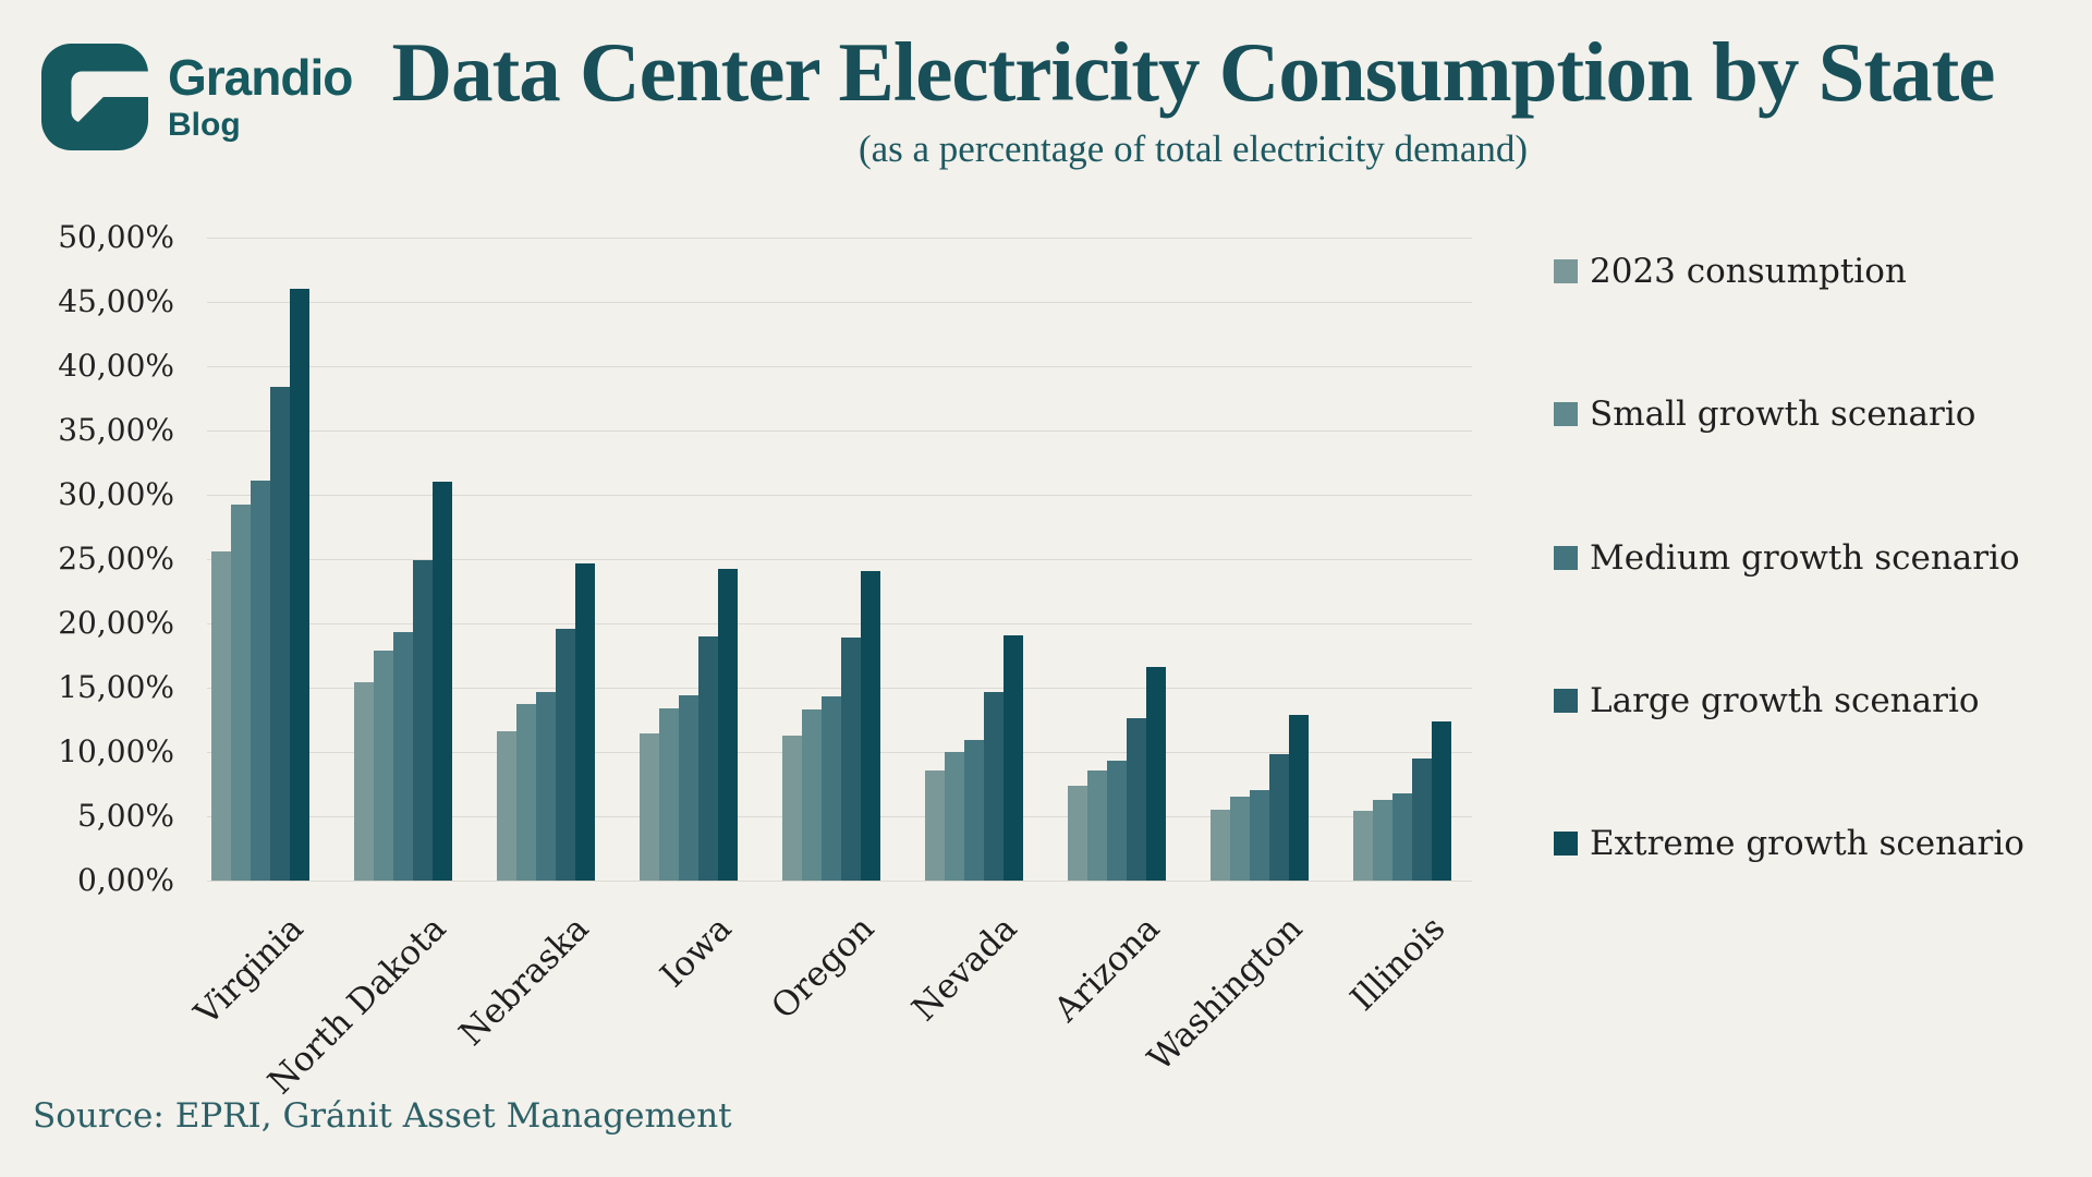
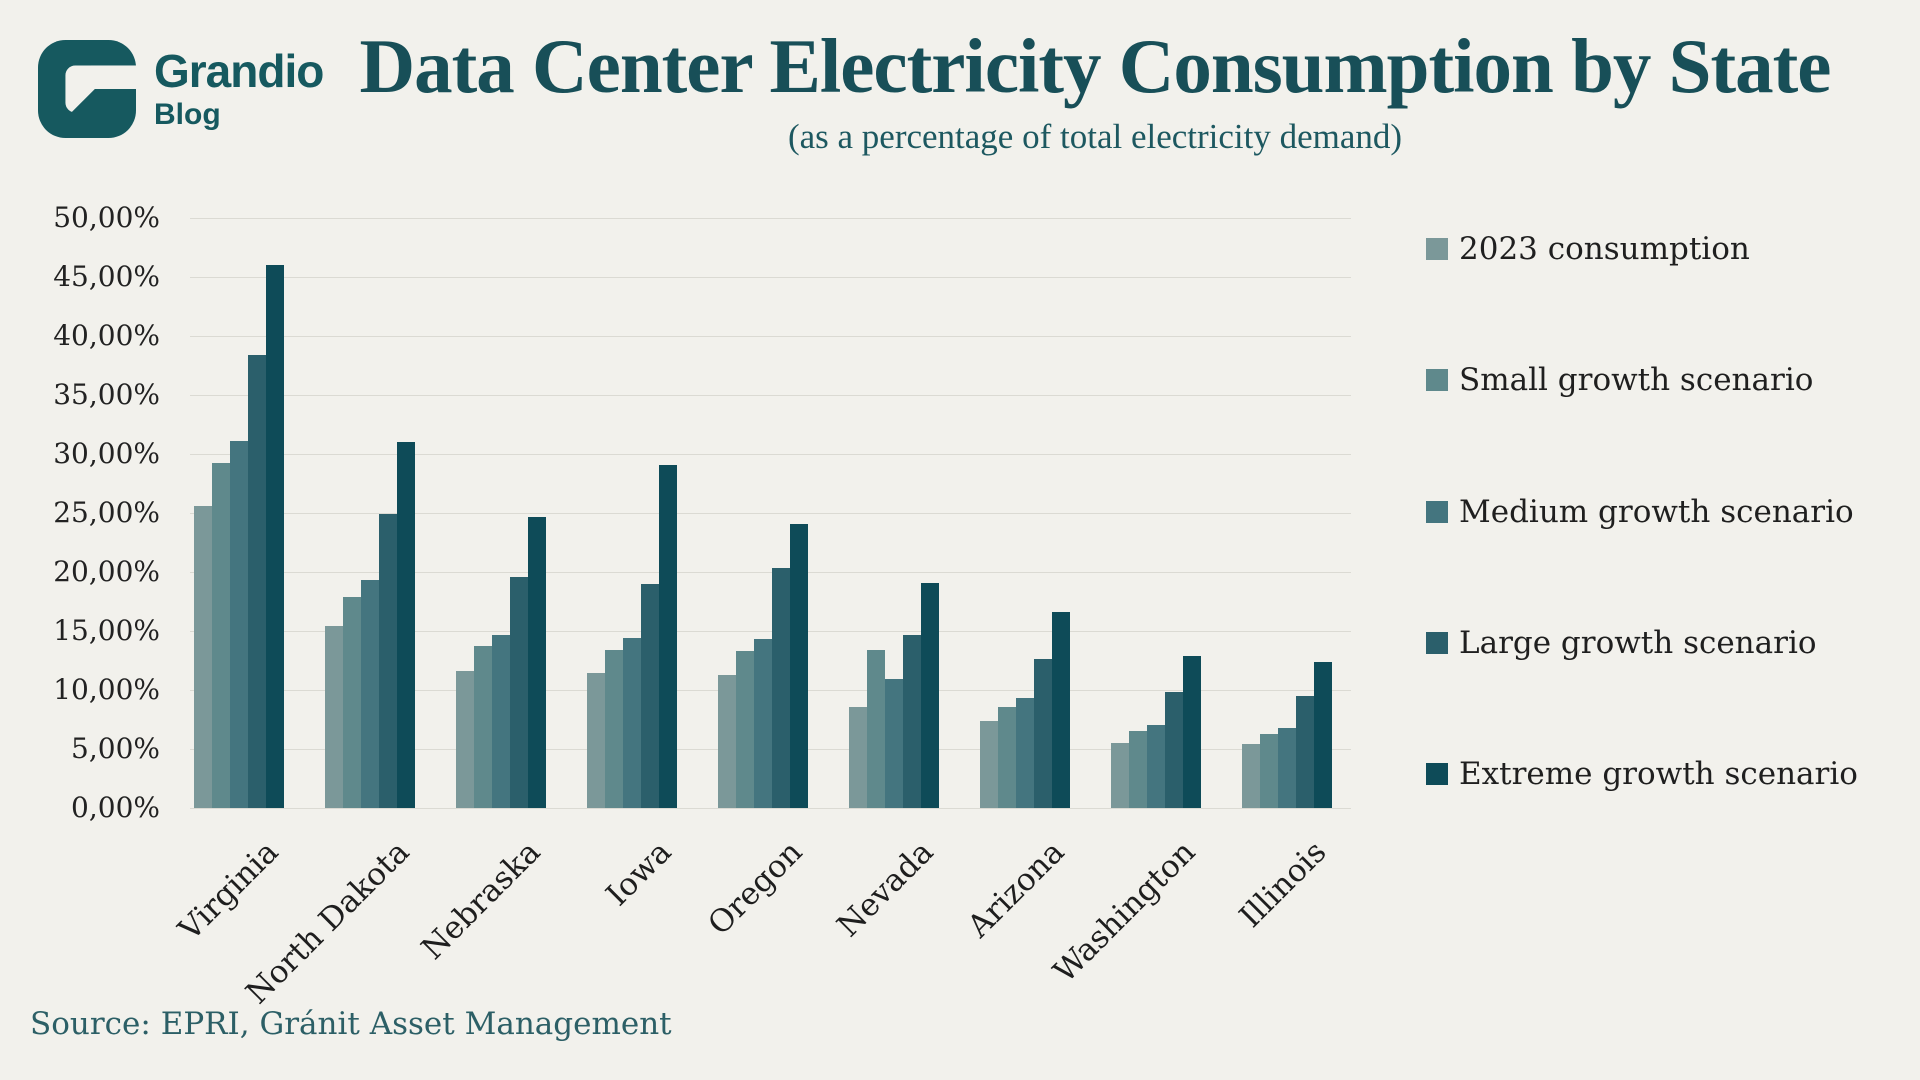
Extreme growth scenario/Iowa: 24,2% -> 29,1%
Large growth scenario/Oregon: 18,9% -> 20,3%
Small growth scenario/Nevada: 10,0% -> 13,4%
